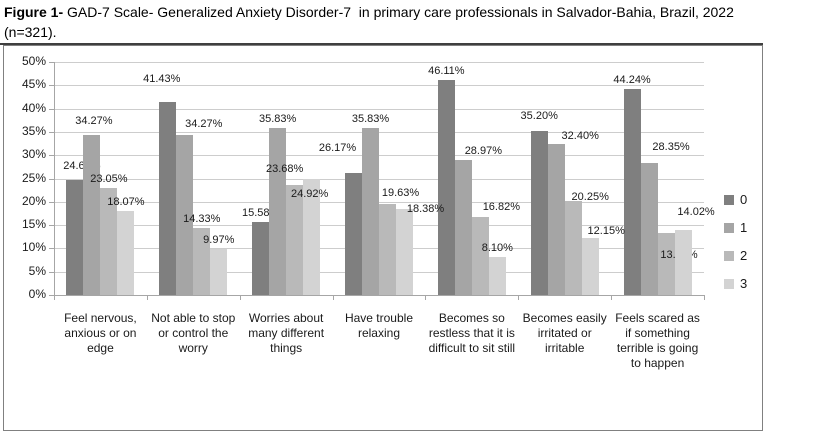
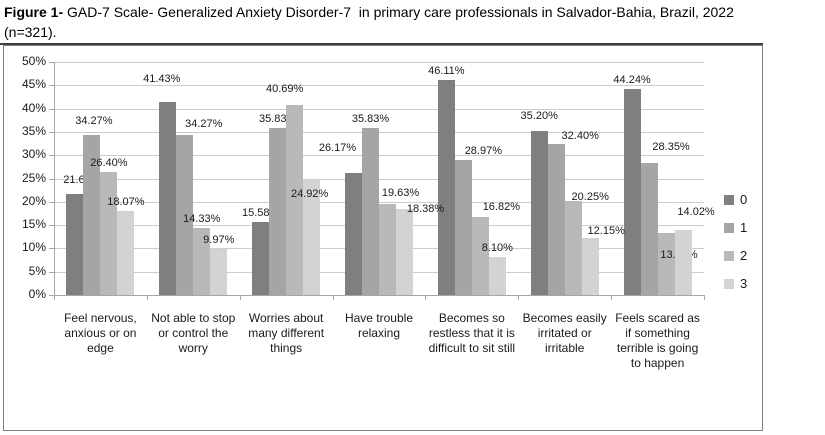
0/Feel nervous, anxious or on edge: 24.61% -> 21.69%
2/Feel nervous, anxious or on edge: 23.05% -> 26.40%
2/Worries about many different things: 23.68% -> 40.69%
